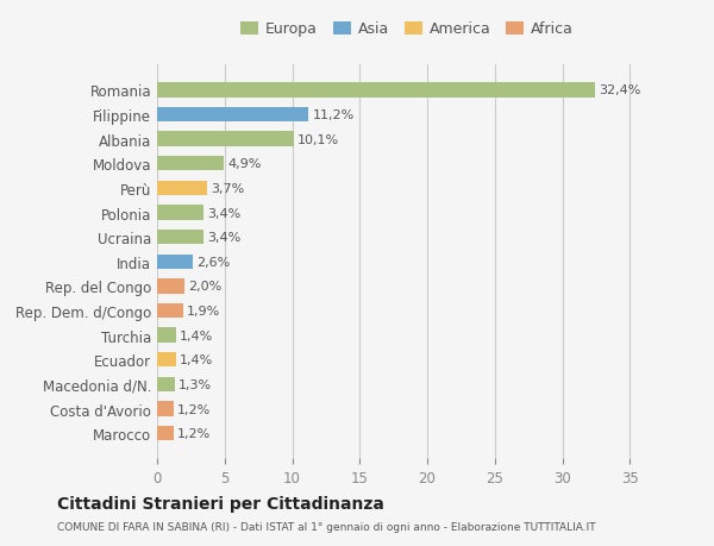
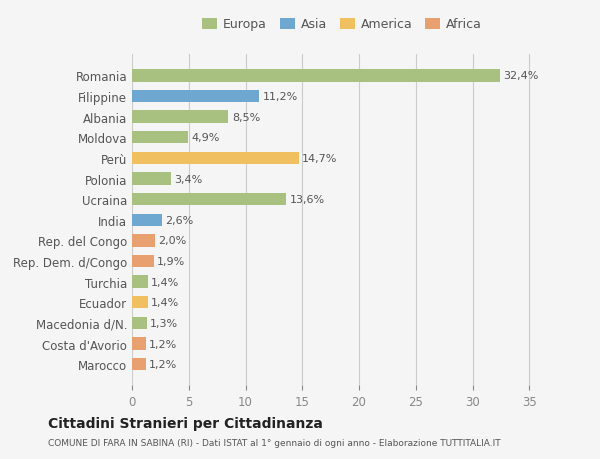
Albania: 10,1% -> 8,5%
Perù: 3,7% -> 14,7%
Ucraina: 3,4% -> 13,6%
